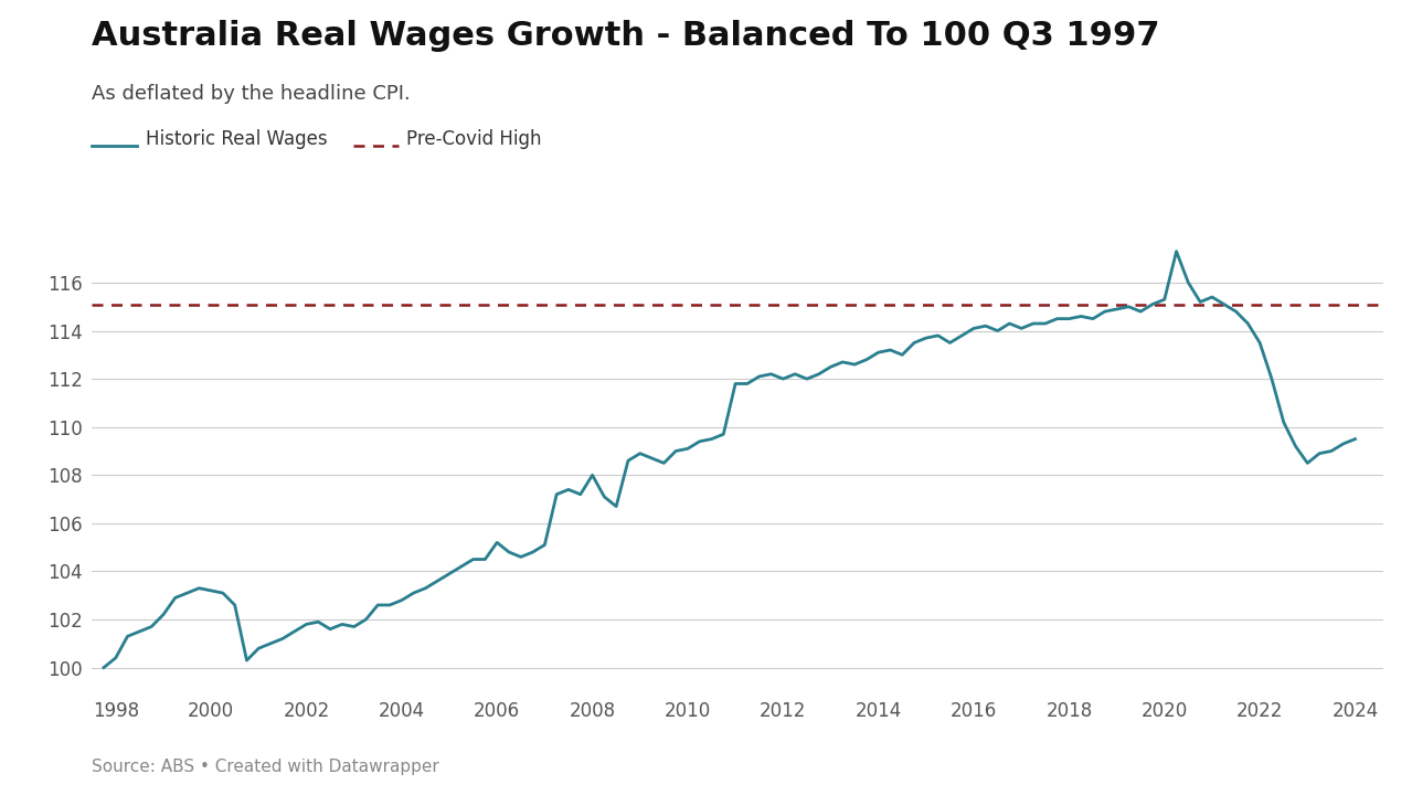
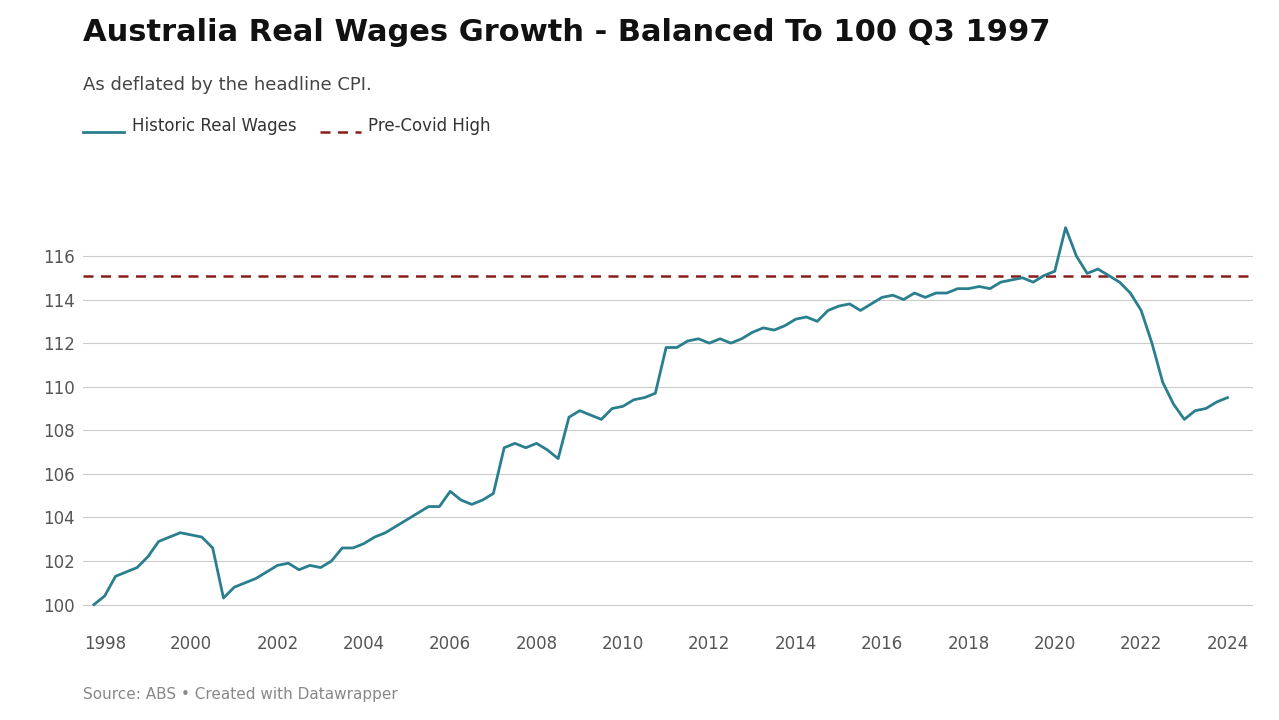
2008: 108.0 -> 107.4
